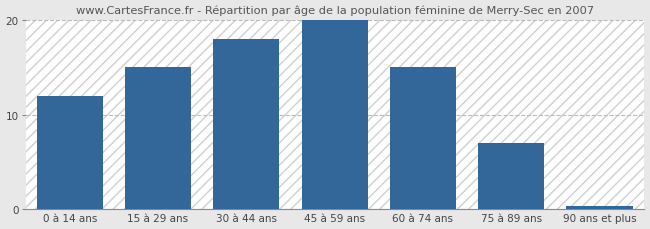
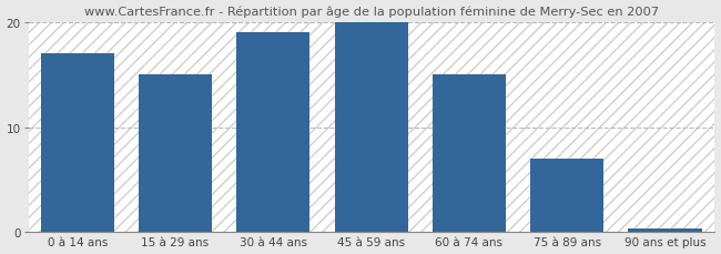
0 à 14 ans: 12.0 -> 17.0
30 à 44 ans: 18.0 -> 19.0
